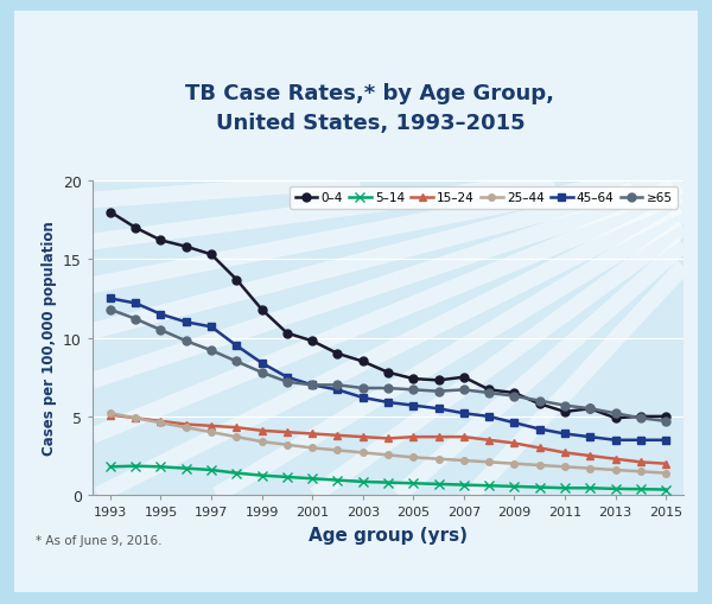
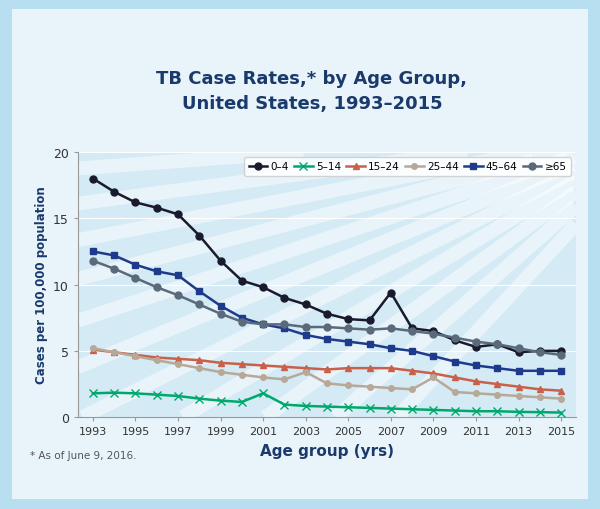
5–14/2001: 1.1 -> 1.8
25–44/2003: 2.7 -> 3.4
0–4/2007: 7.5 -> 9.4
25–44/2009: 2.0 -> 3.0
